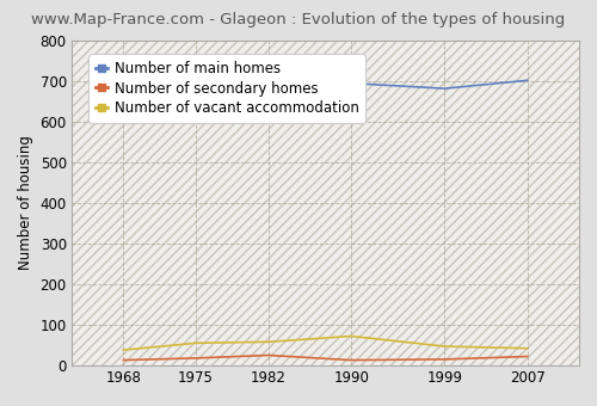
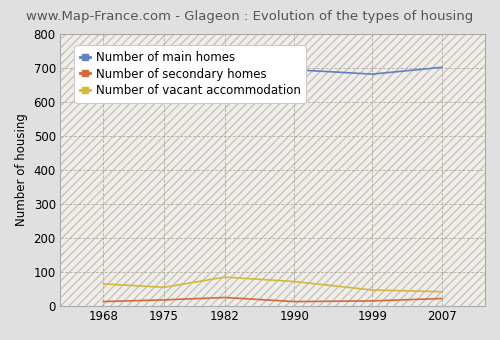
Number of vacant accommodation/1968: 38 -> 65
Number of vacant accommodation/1982: 58 -> 85
